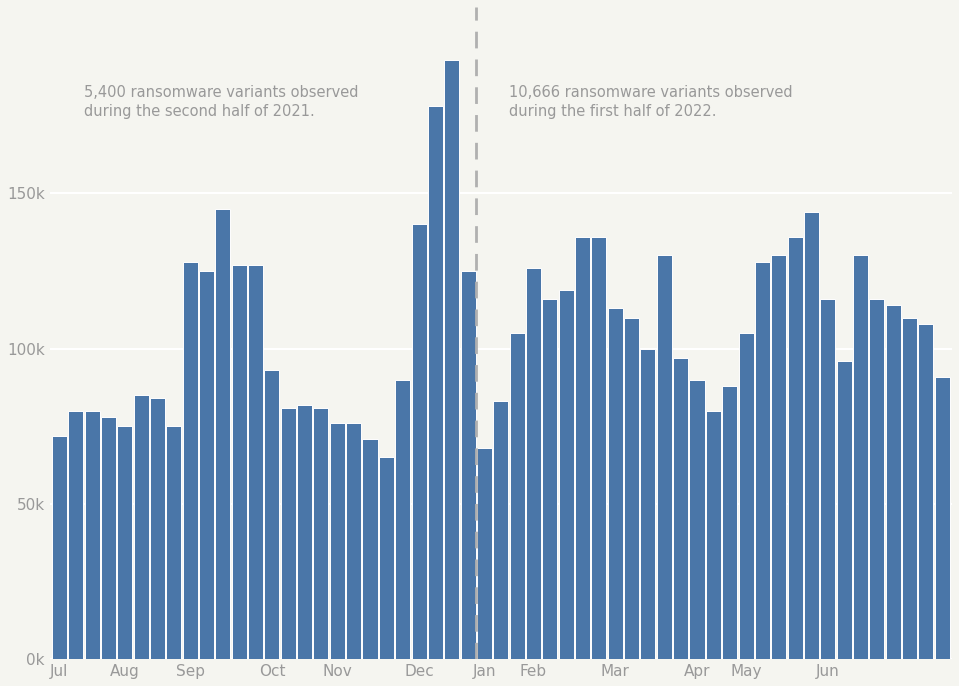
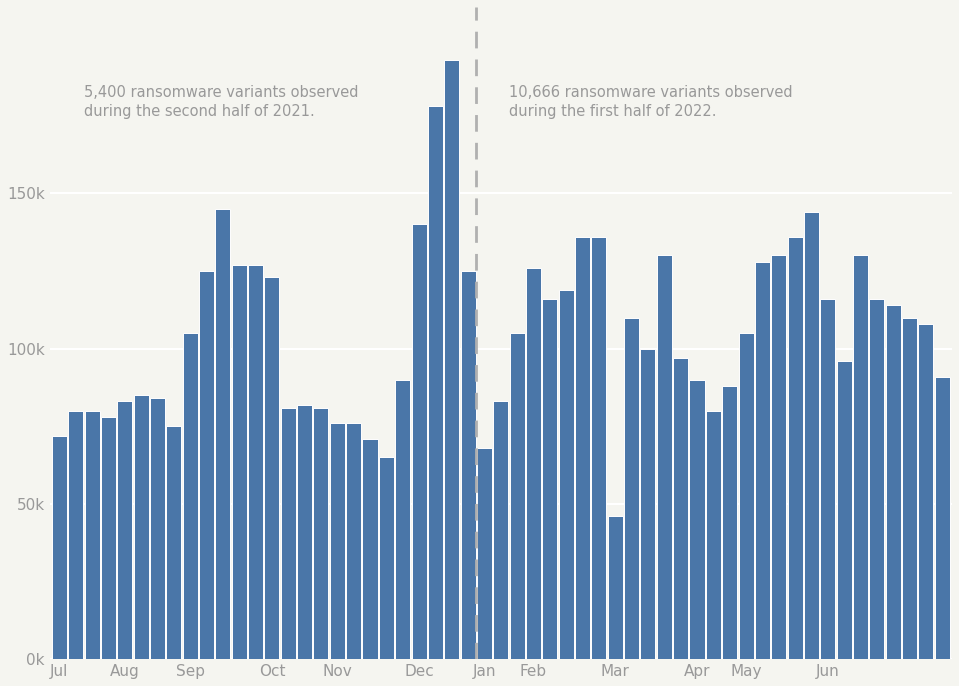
Aug: 75k -> 83k
Sep: 128k -> 105k
Oct: 93k -> 123k
Mar: 113k -> 46k
